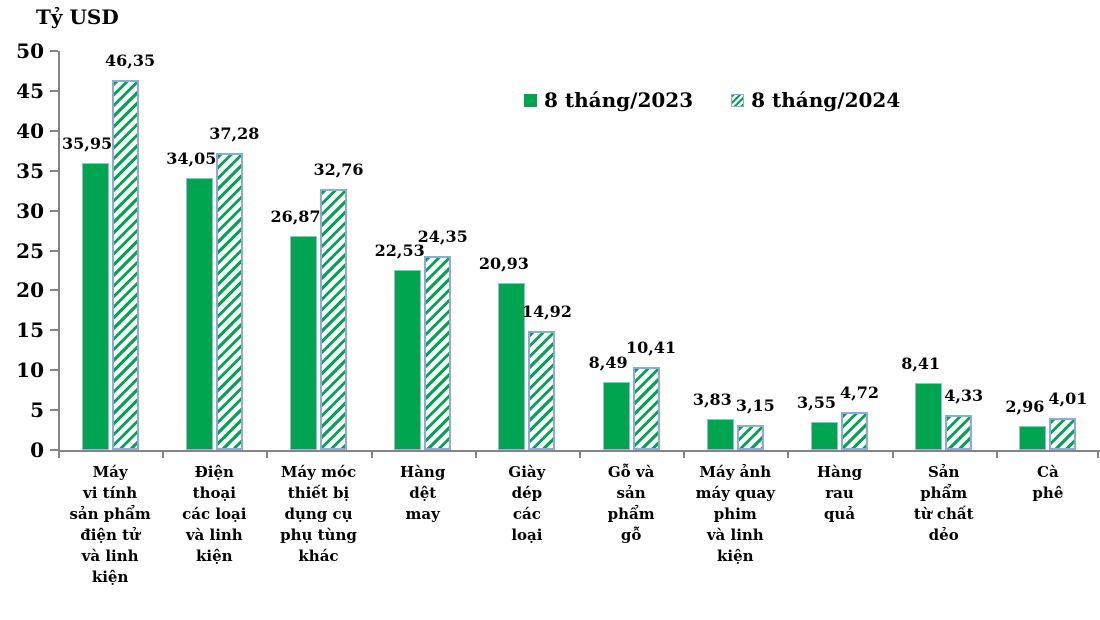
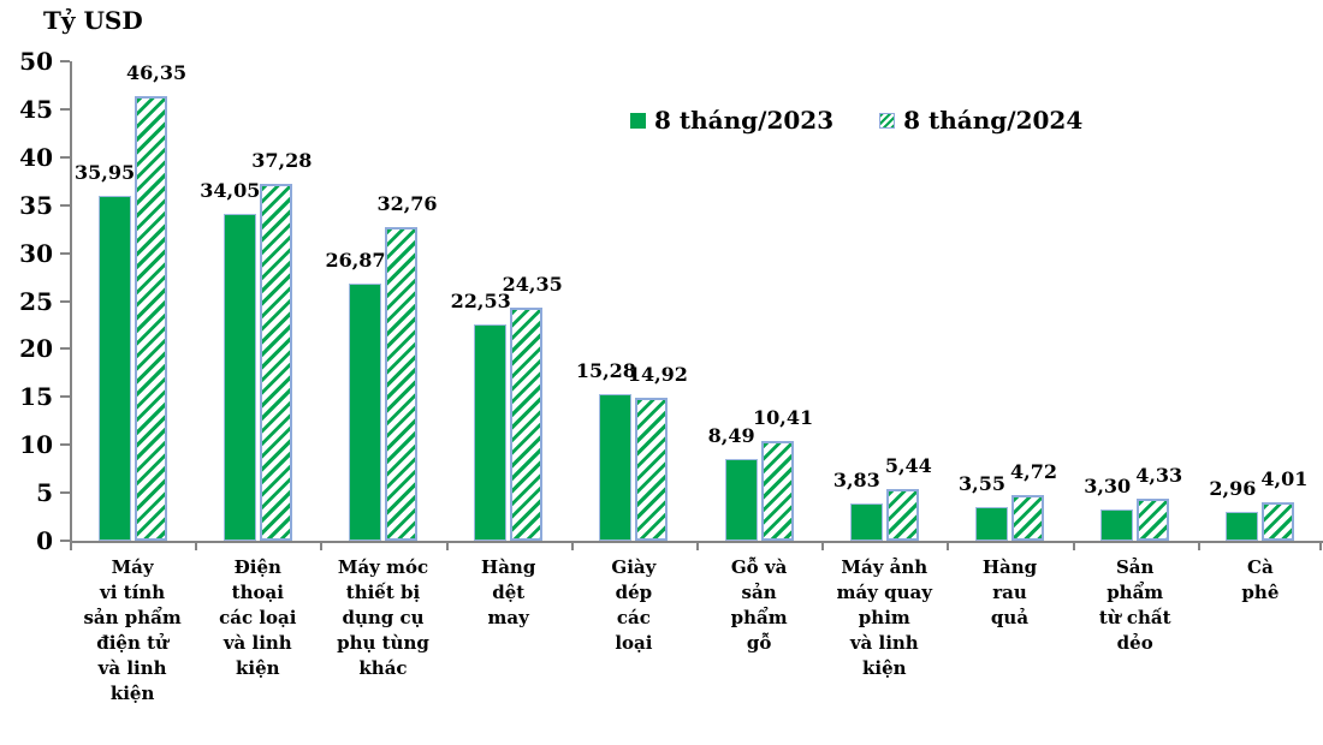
8 tháng/2023/Giày dép các loại: 20,93 -> 15,28
8 tháng/2024/Máy ảnh máy quay phim và linh kiện: 3,15 -> 5,44
8 tháng/2023/Sản phẩm từ chất dẻo: 8,41 -> 3,30
